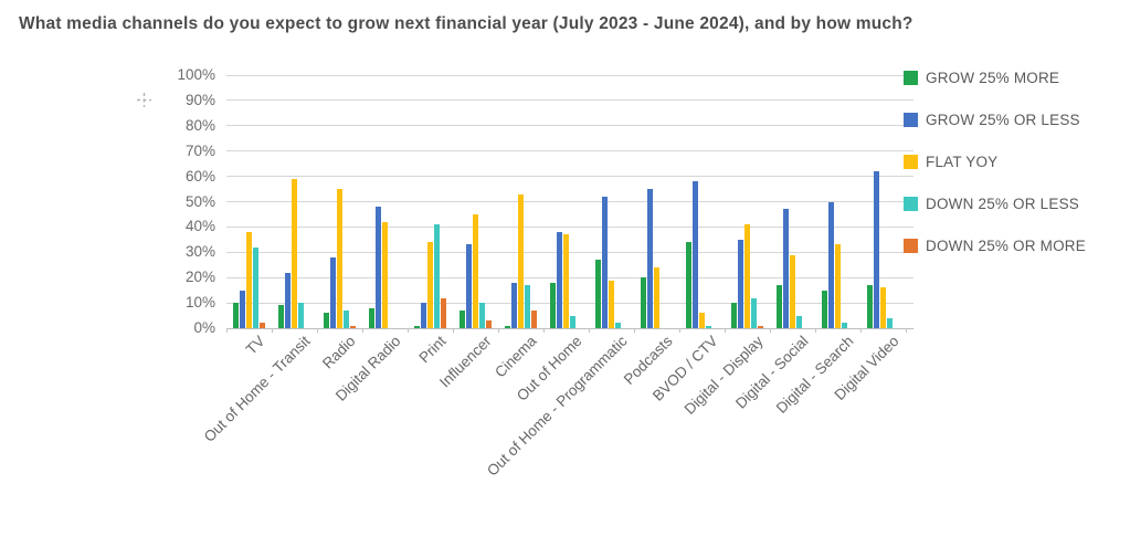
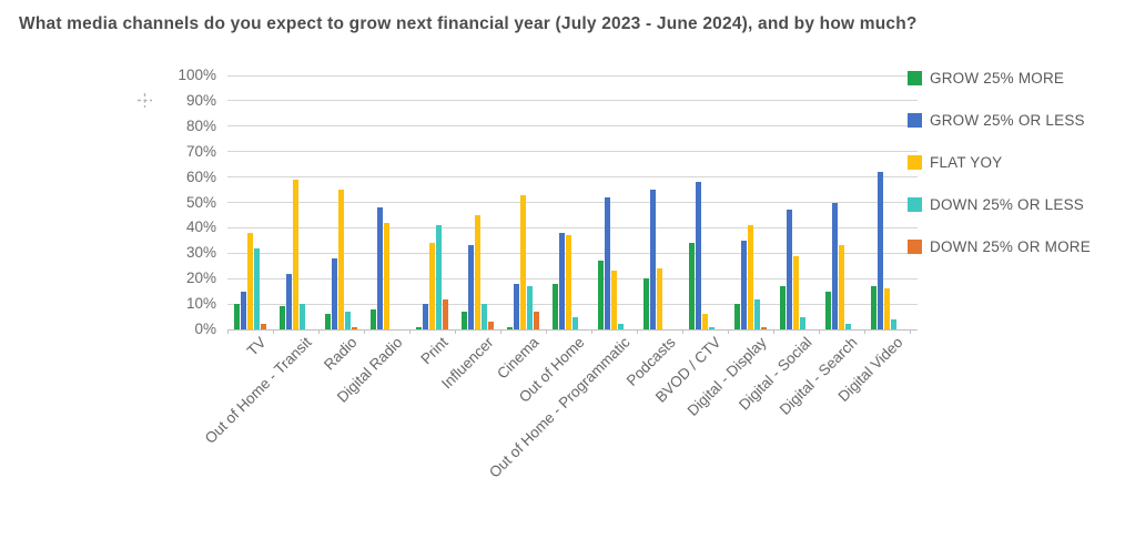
FLAT YOY/Out of Home - Programmatic: 19% -> 23%
